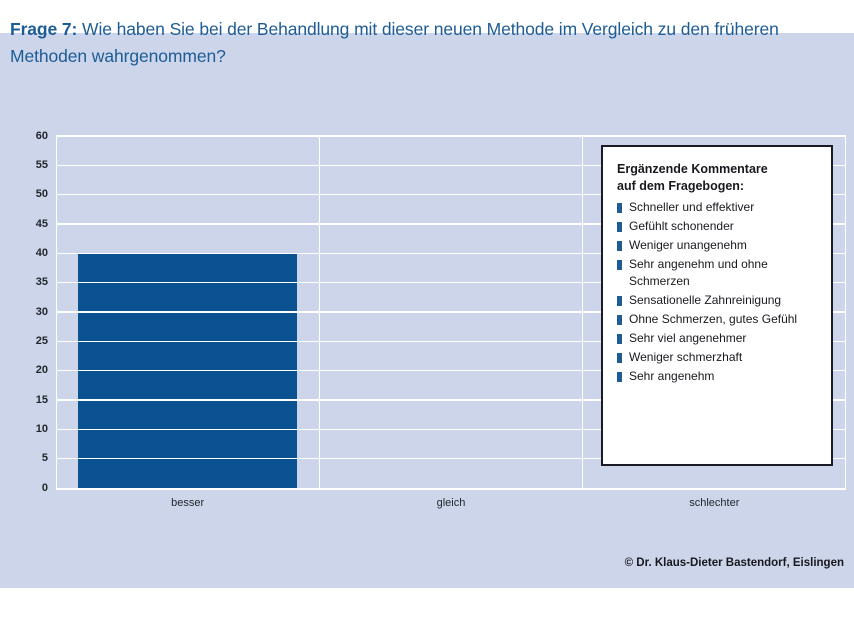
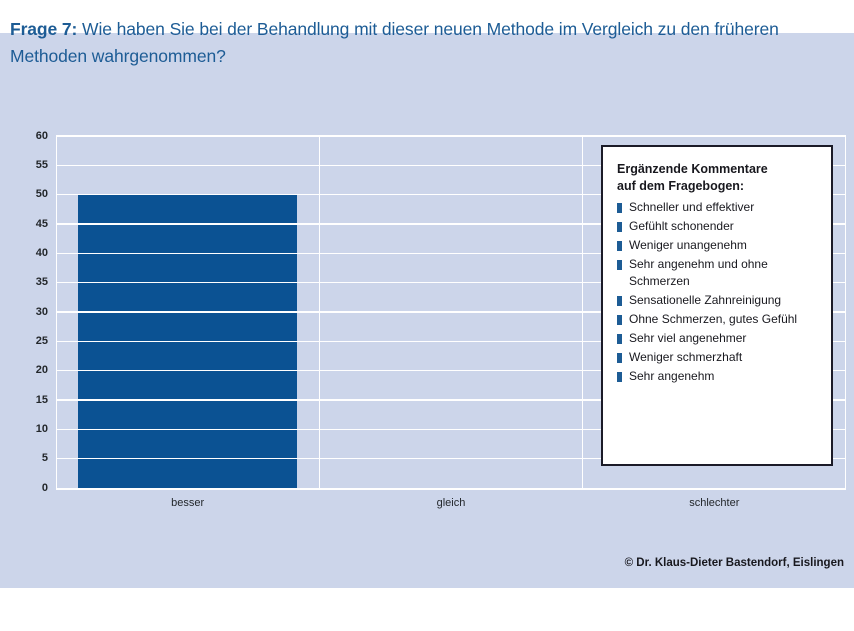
besser: 40 -> 50
